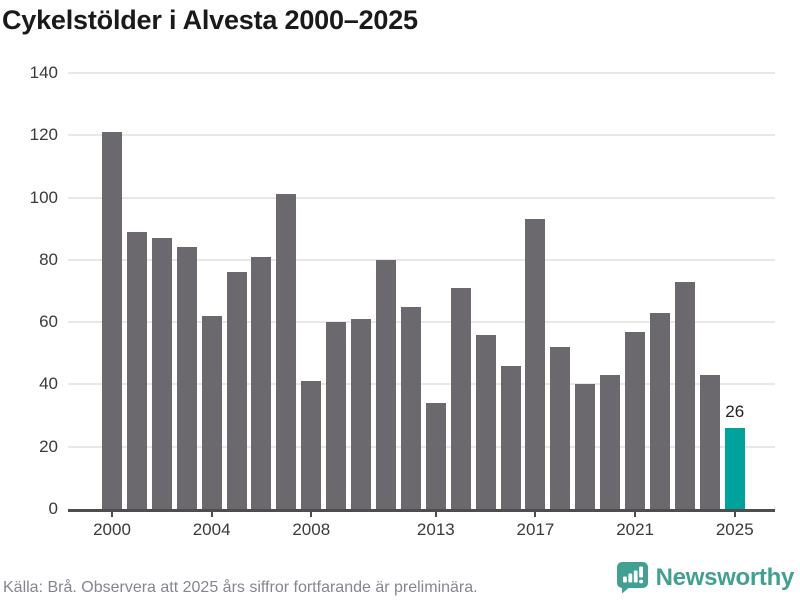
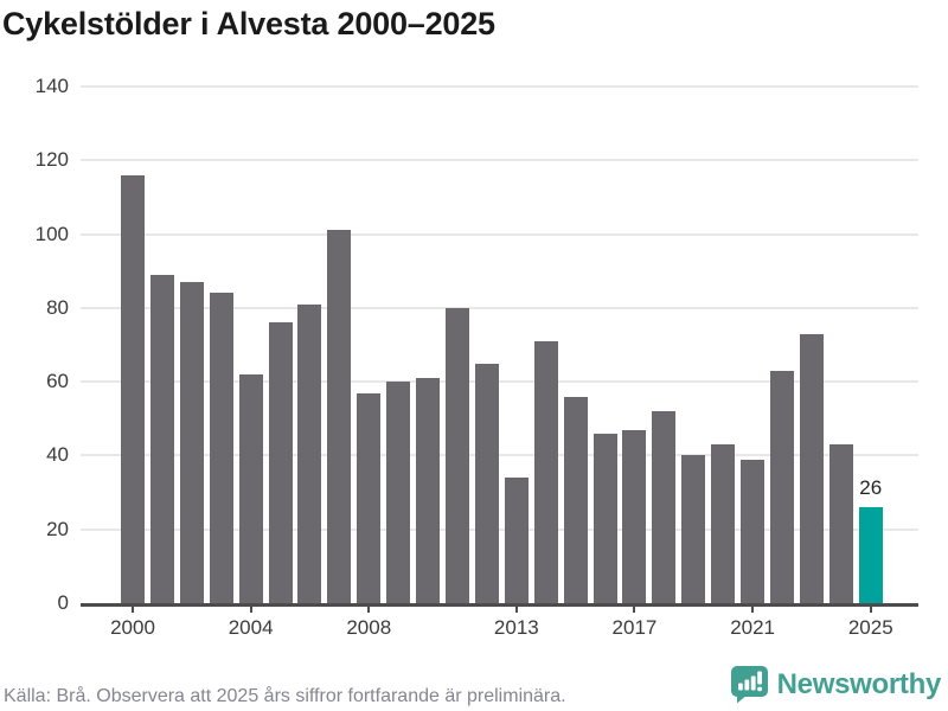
2000: 121 -> 116
2008: 41 -> 57
2017: 93 -> 47
2021: 57 -> 39
